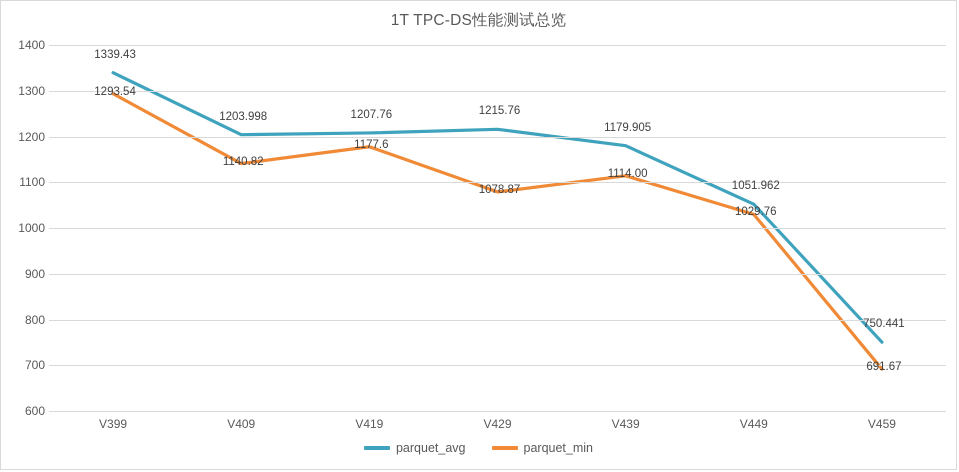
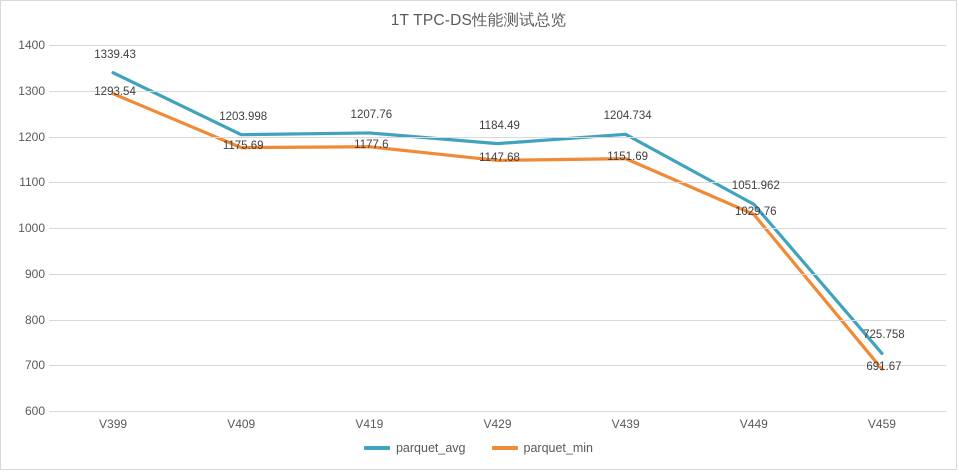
parquet_min/V409: 1140.82 -> 1175.69
parquet_avg/V429: 1215.76 -> 1184.49
parquet_min/V429: 1078.87 -> 1147.68
parquet_avg/V439: 1179.905 -> 1204.734
parquet_min/V439: 1114.00 -> 1151.69
parquet_avg/V459: 750.441 -> 725.758
